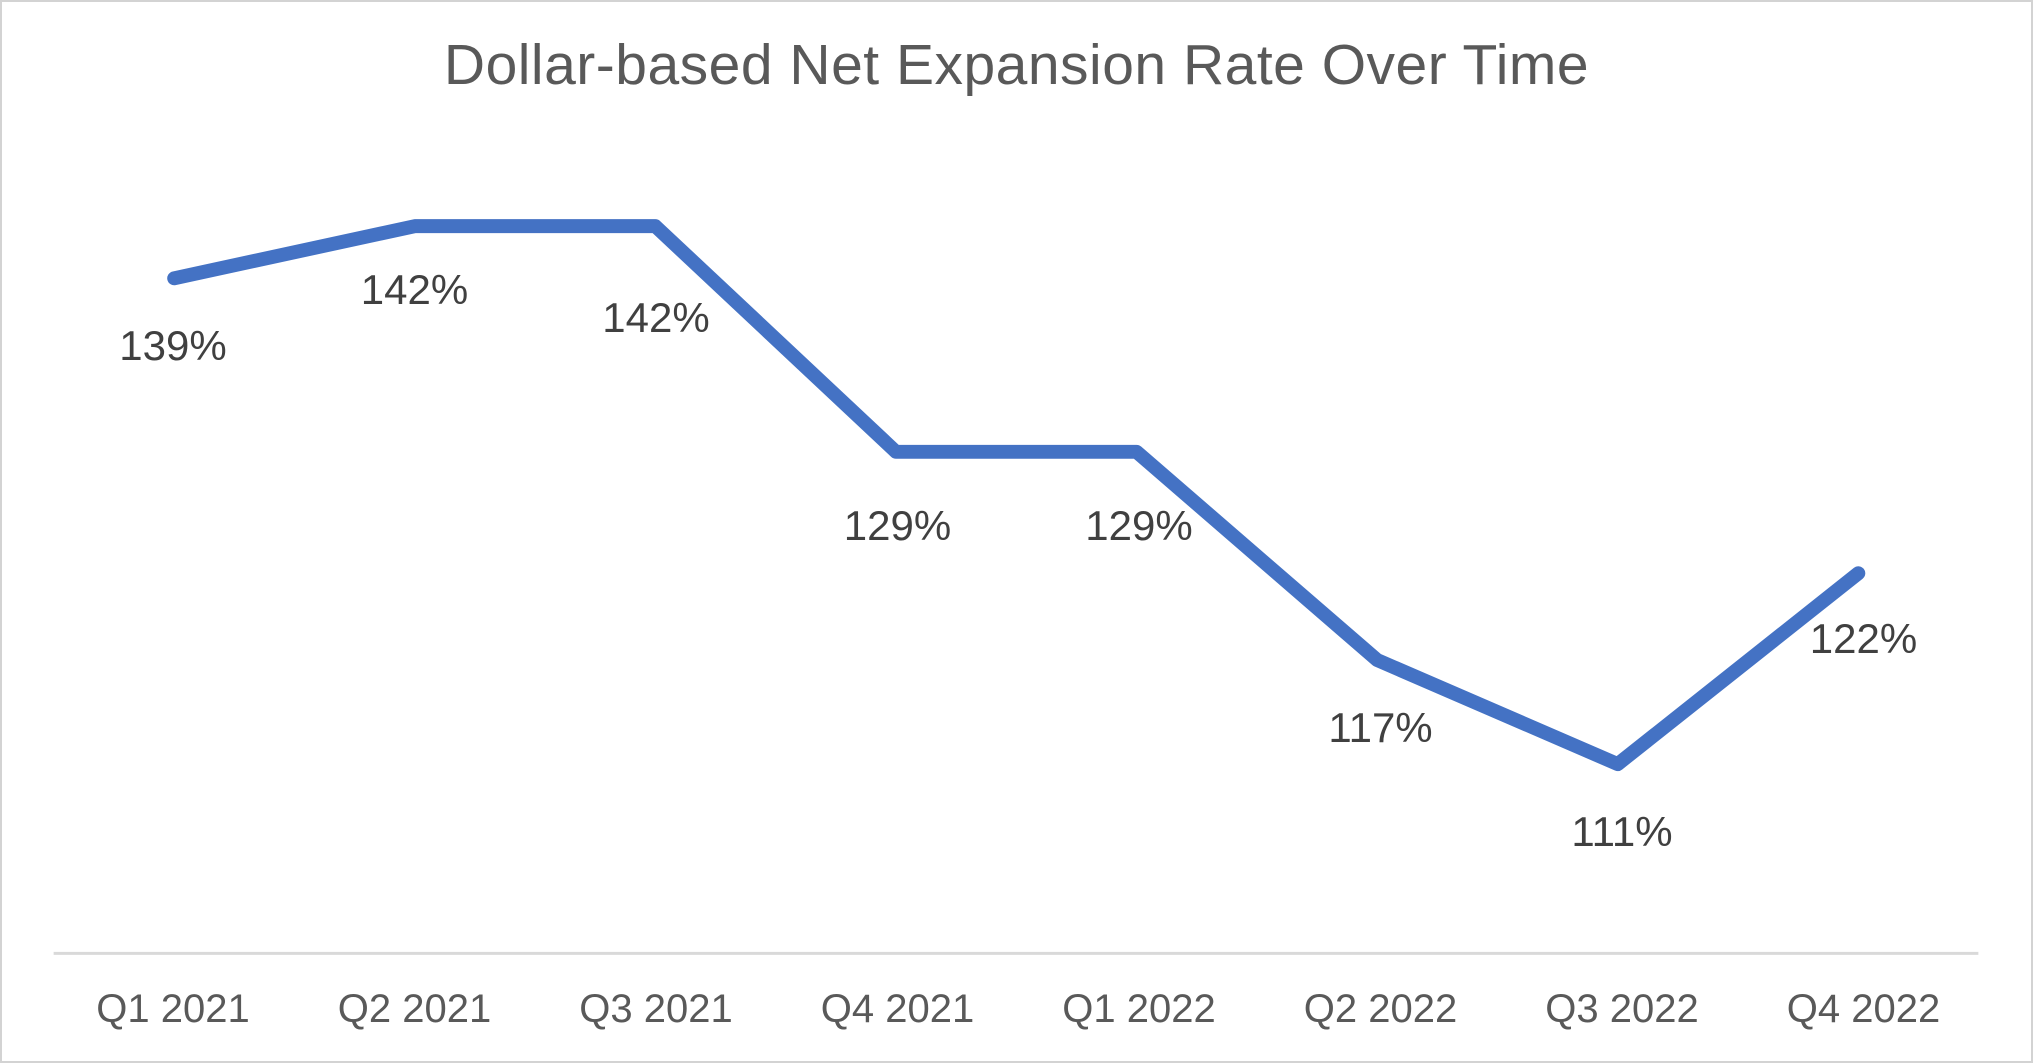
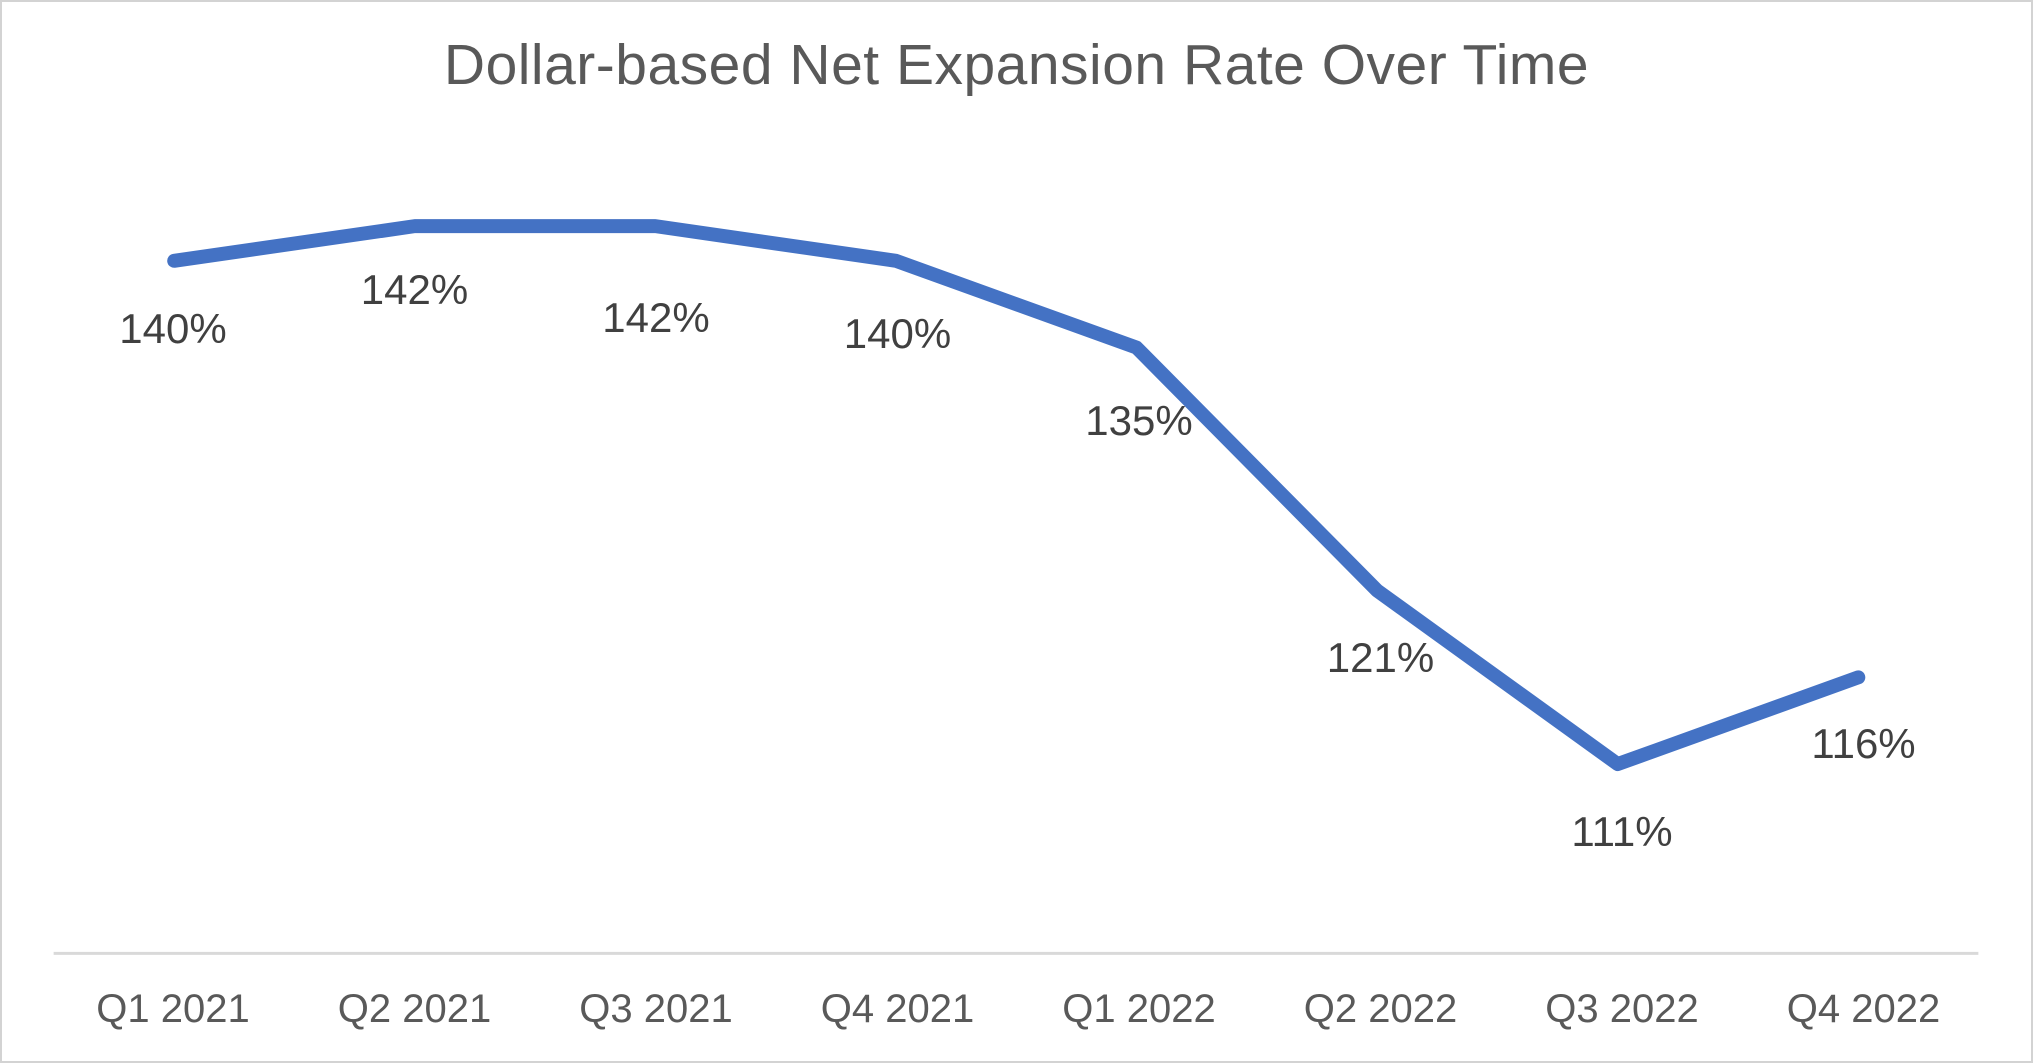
Q1 2021: 139% -> 140%
Q4 2021: 129% -> 140%
Q1 2022: 129% -> 135%
Q2 2022: 117% -> 121%
Q4 2022: 122% -> 116%
